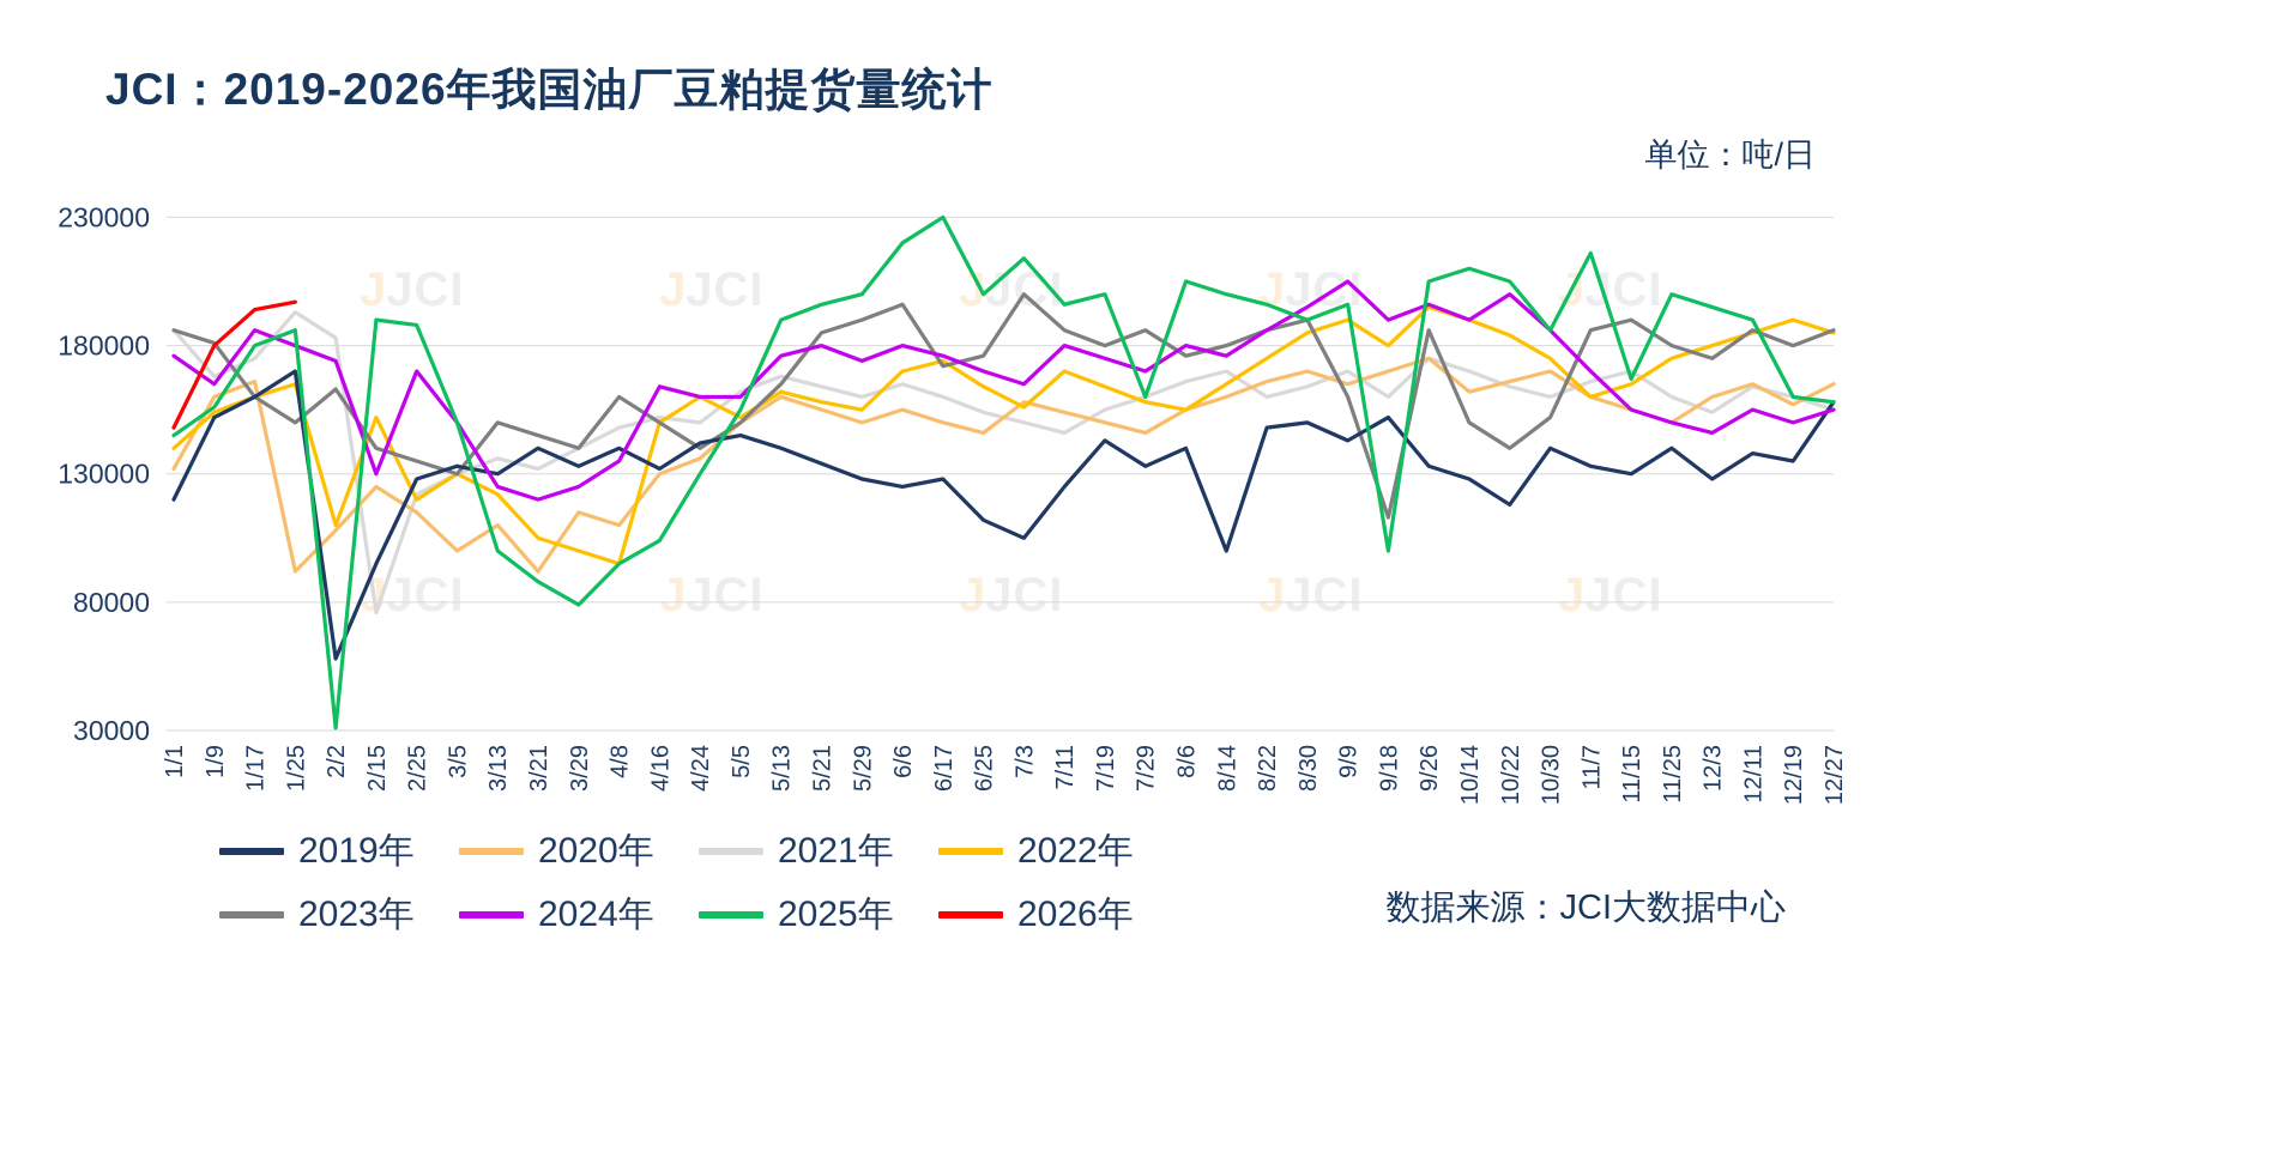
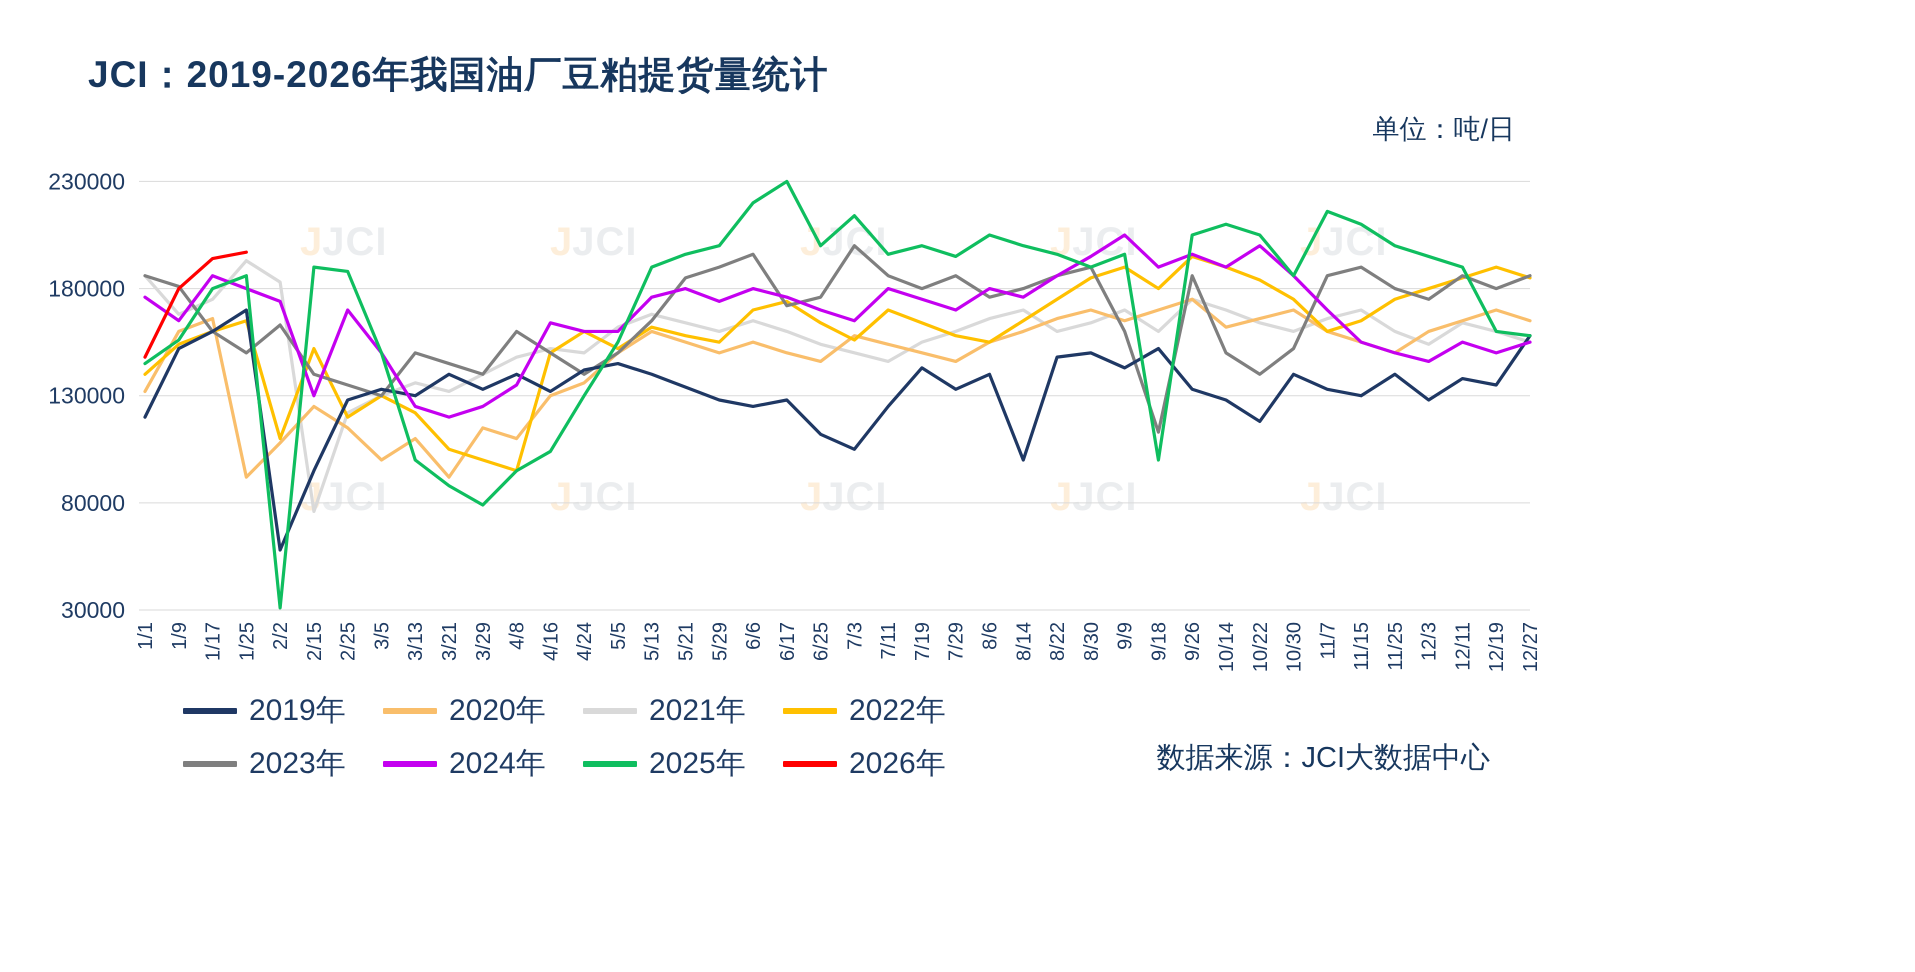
2025年/7/29: 160000 -> 195000
2025年/11/15: 167000 -> 210000
2020年/12/19: 157000 -> 170000
